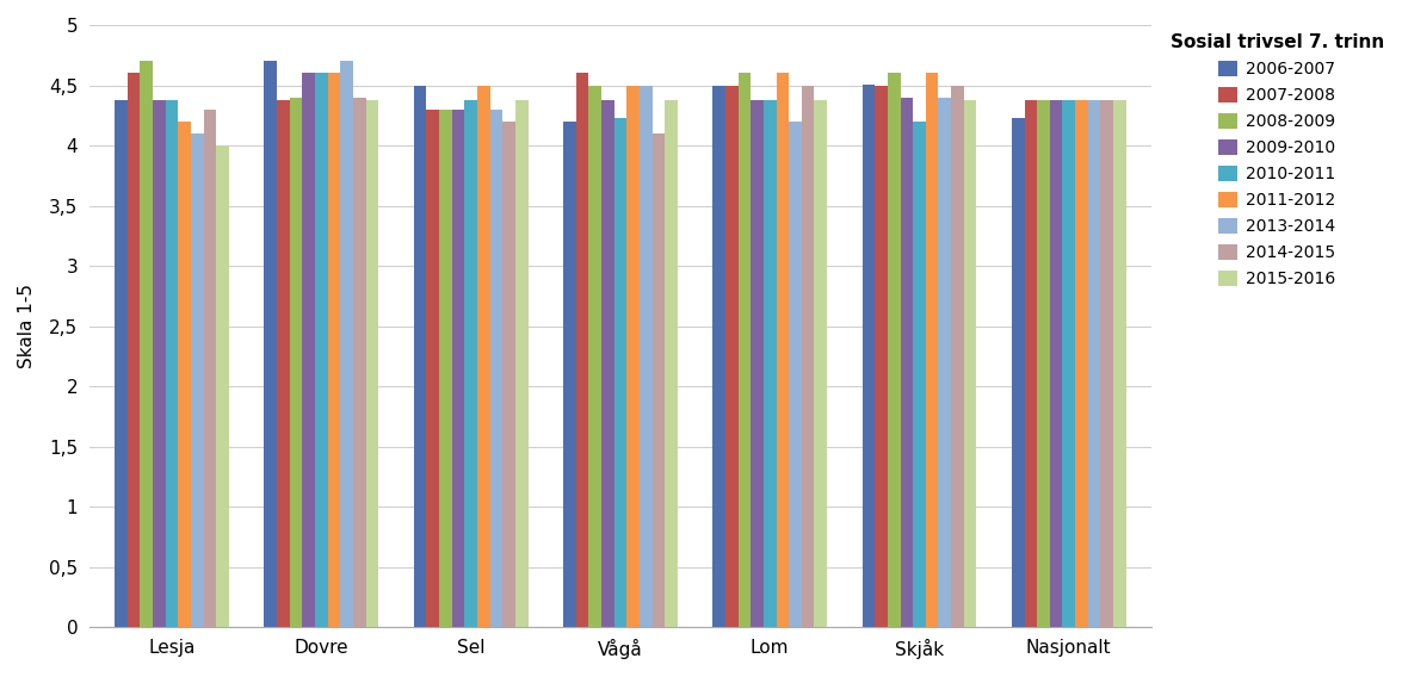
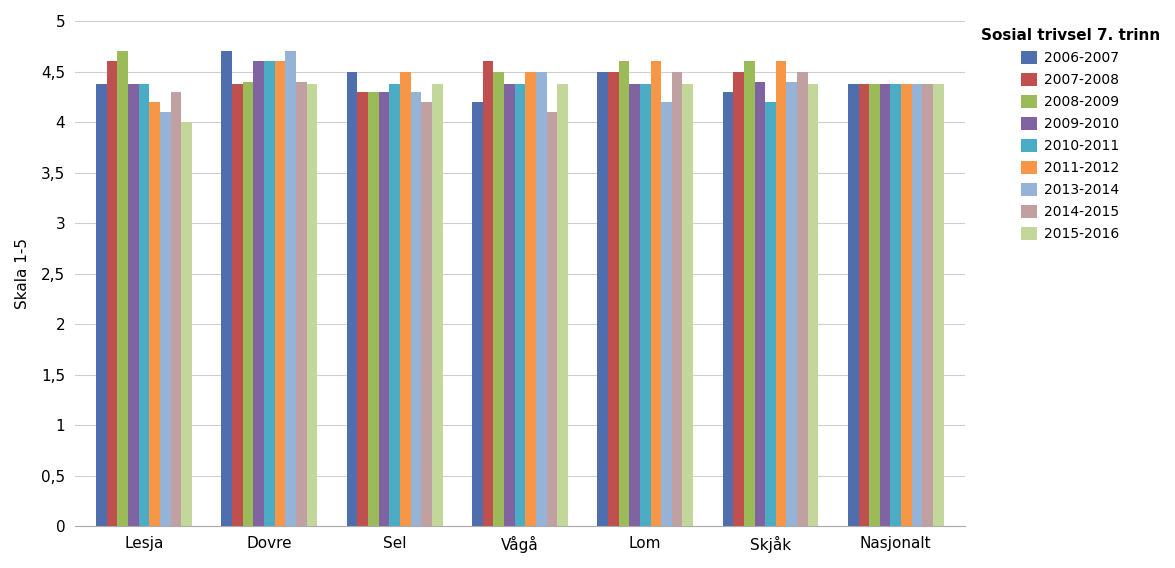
2010-2011/Vågå: 4,23 -> 4,38
2006-2007/Skjåk: 4,51 -> 4,30
2006-2007/Nasjonalt: 4,23 -> 4,38
